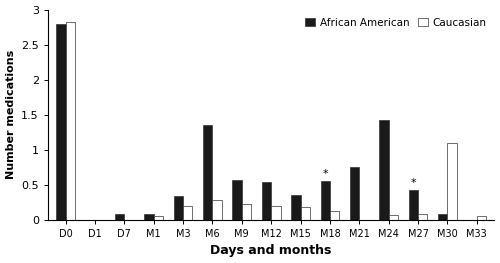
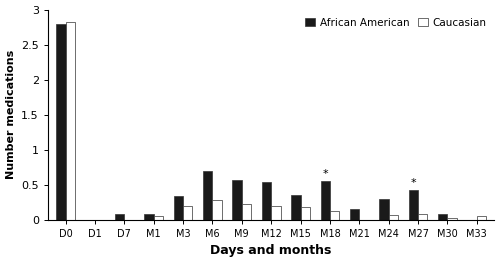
African American/M6: 1.36 -> 0.70
African American/M21: 0.76 -> 0.15
African American/M24: 1.42 -> 0.30
Caucasian/M30: 1.10 -> 0.03
